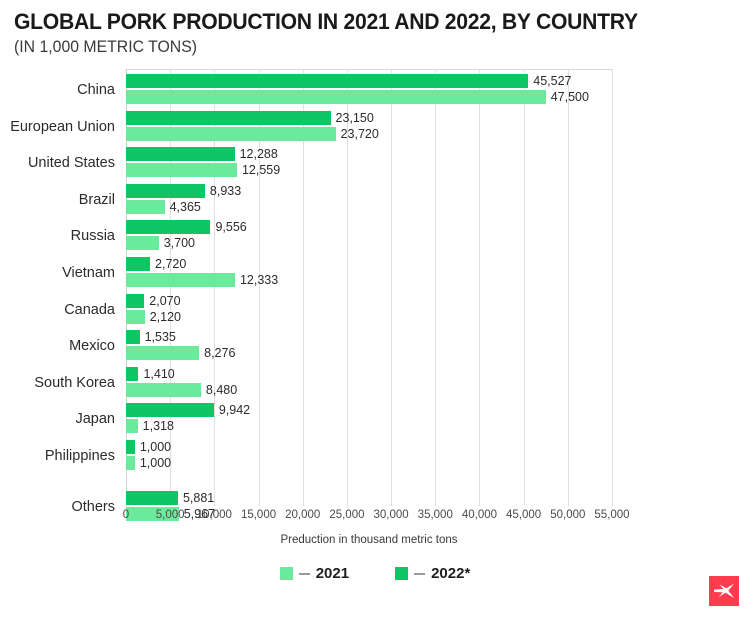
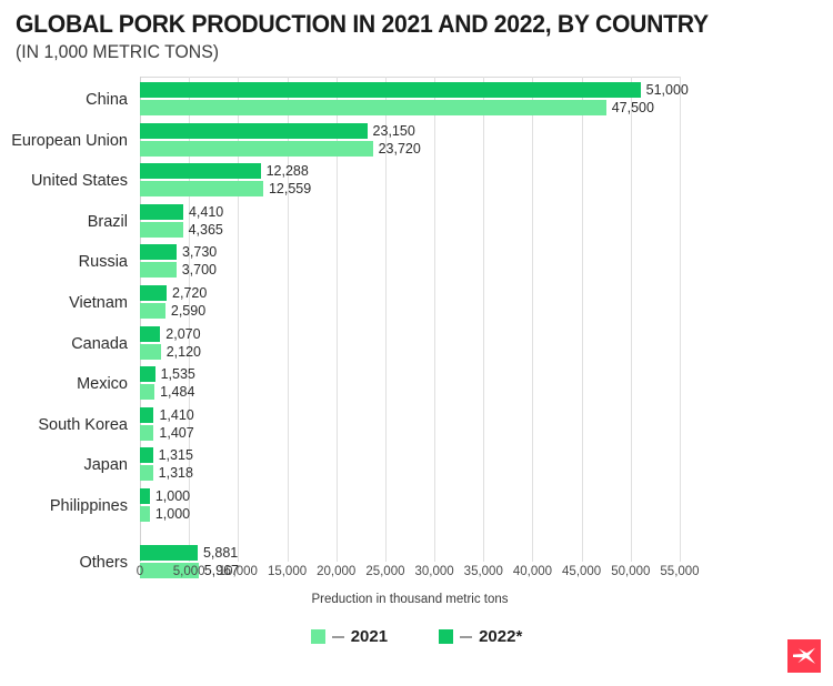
2022*/China: 45,527 -> 51,000
2022*/Brazil: 8,933 -> 4,410
2022*/Russia: 9,556 -> 3,730
2021/Vietnam: 12,333 -> 2,590
2021/Mexico: 8,276 -> 1,484
2021/South Korea: 8,480 -> 1,407
2022*/Japan: 9,942 -> 1,315
